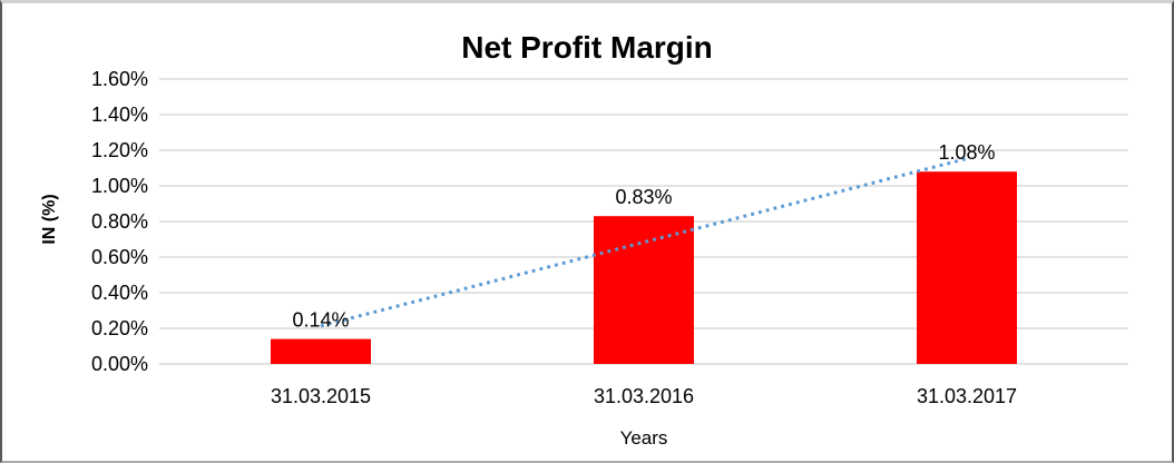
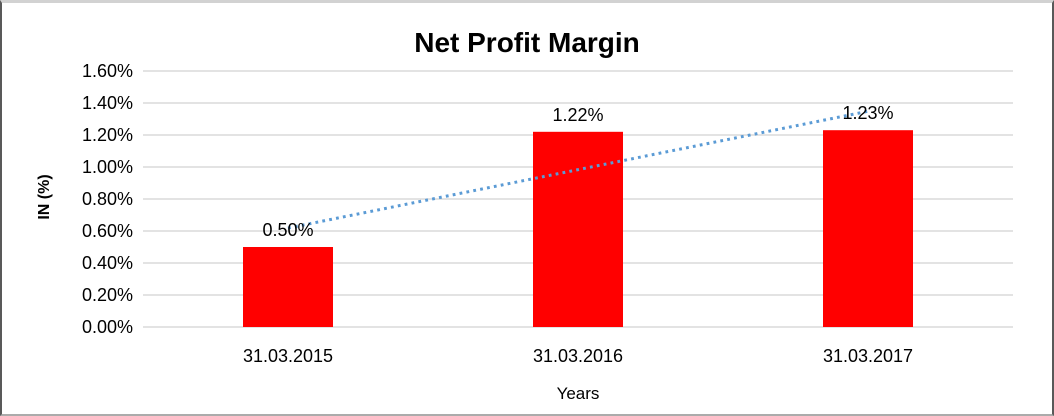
31.03.2015: 0.14% -> 0.50%
31.03.2016: 0.83% -> 1.22%
31.03.2017: 1.08% -> 1.23%
